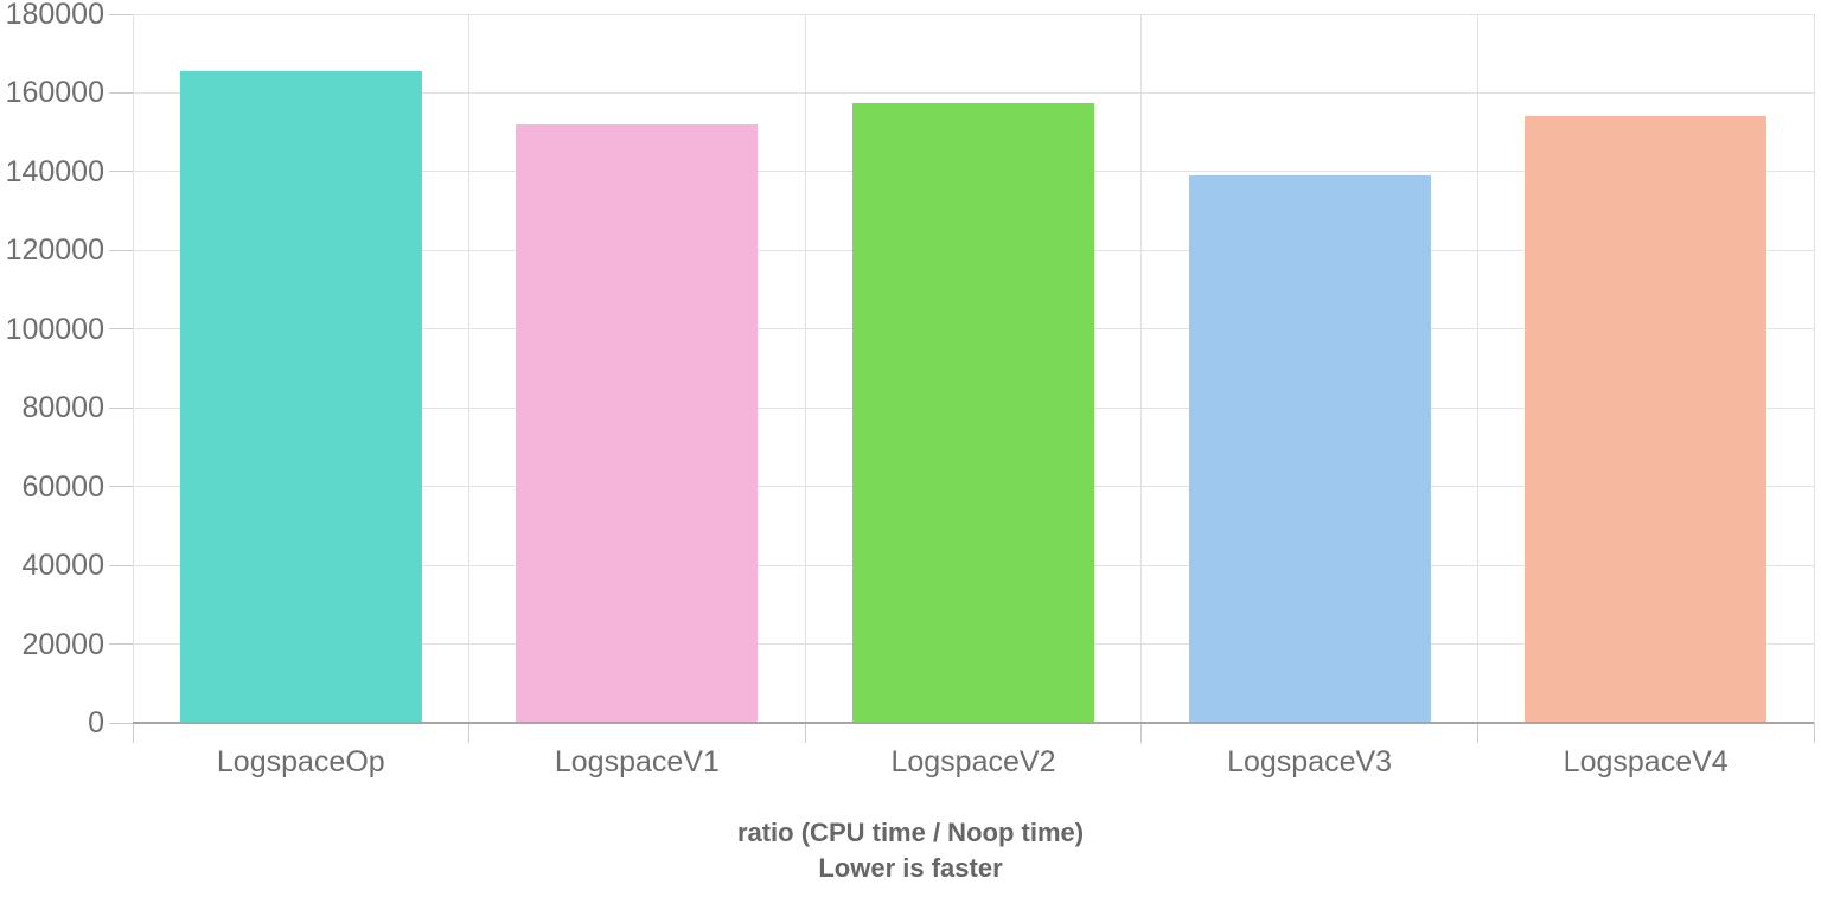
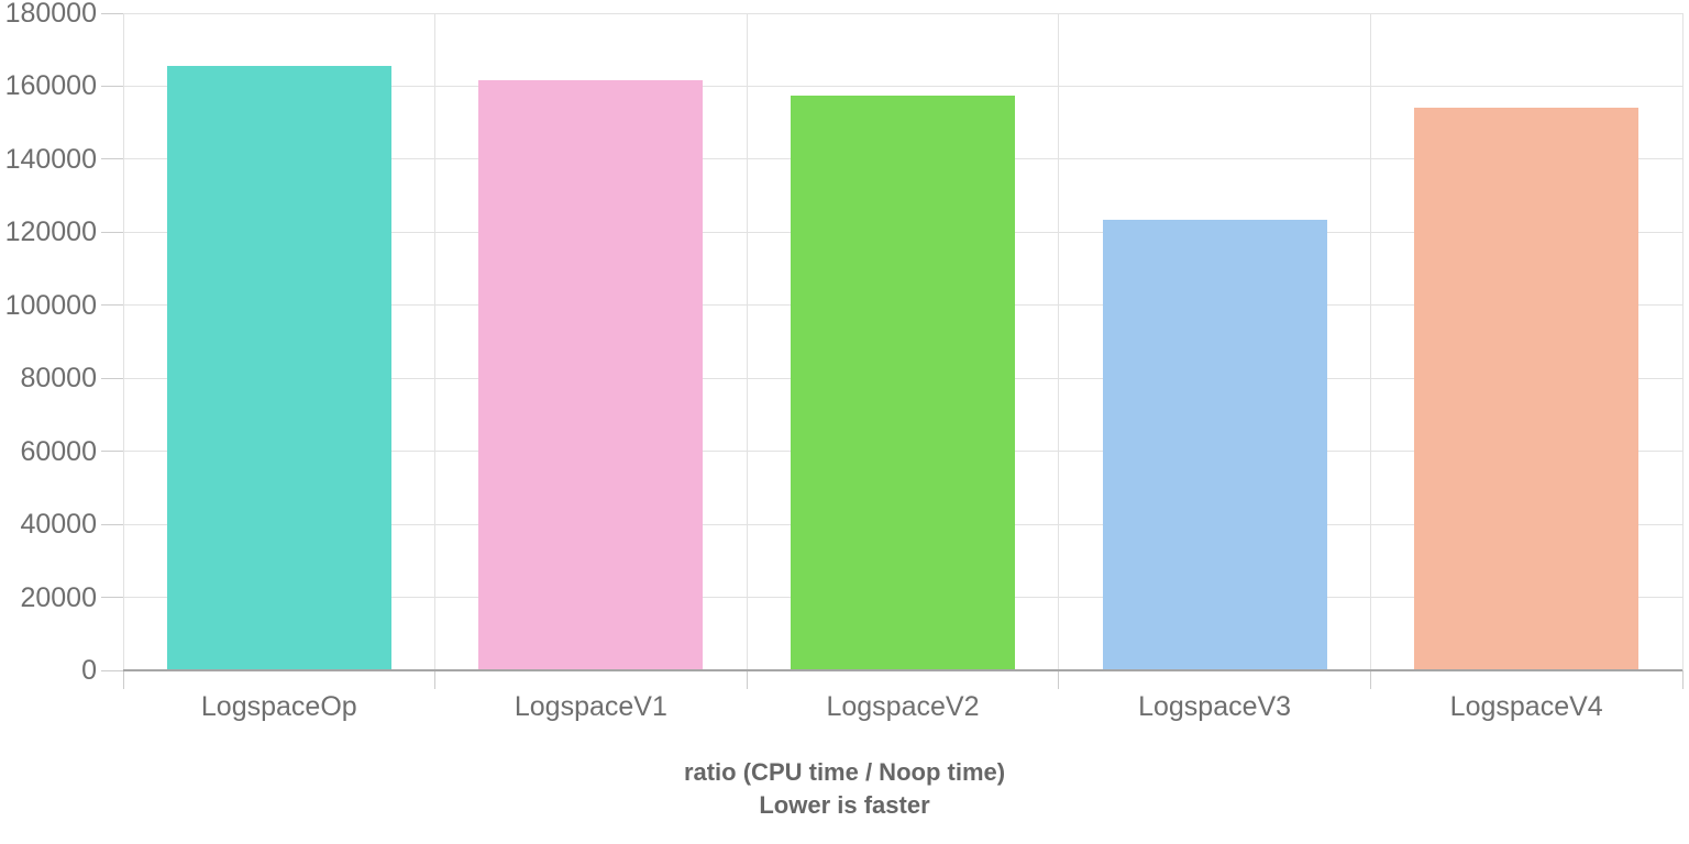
LogspaceV1: 152000 -> 162000
LogspaceV3: 139000 -> 123000
